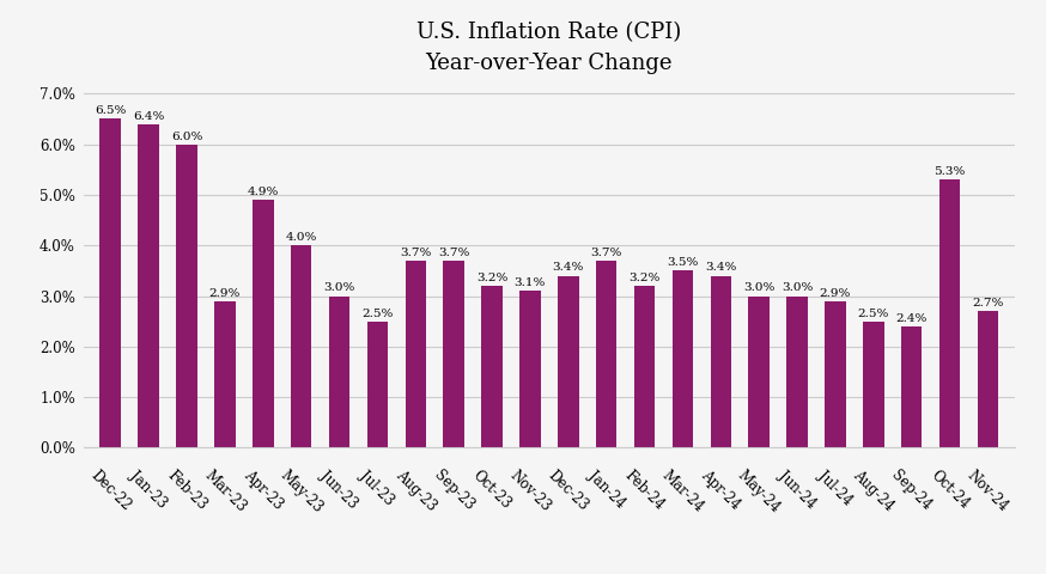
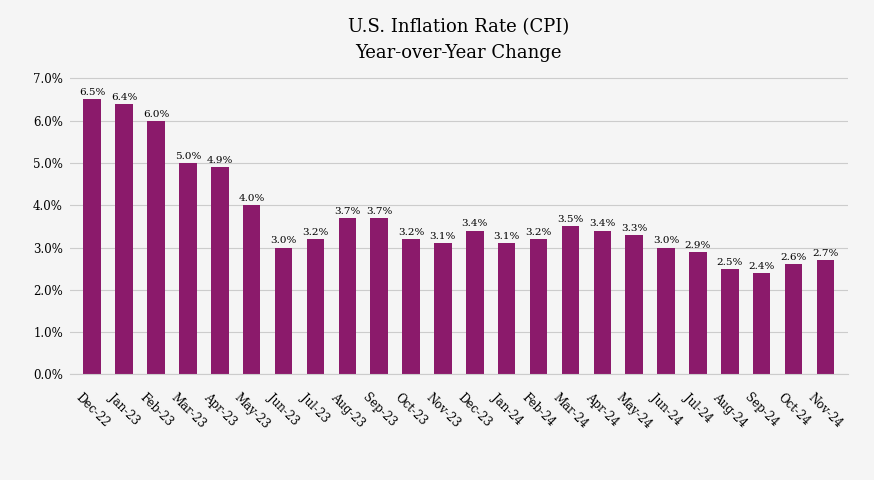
Mar-23: 2.9% -> 5.0%
Jul-23: 2.5% -> 3.2%
Jan-24: 3.7% -> 3.1%
May-24: 3.0% -> 3.3%
Oct-24: 5.3% -> 2.6%
